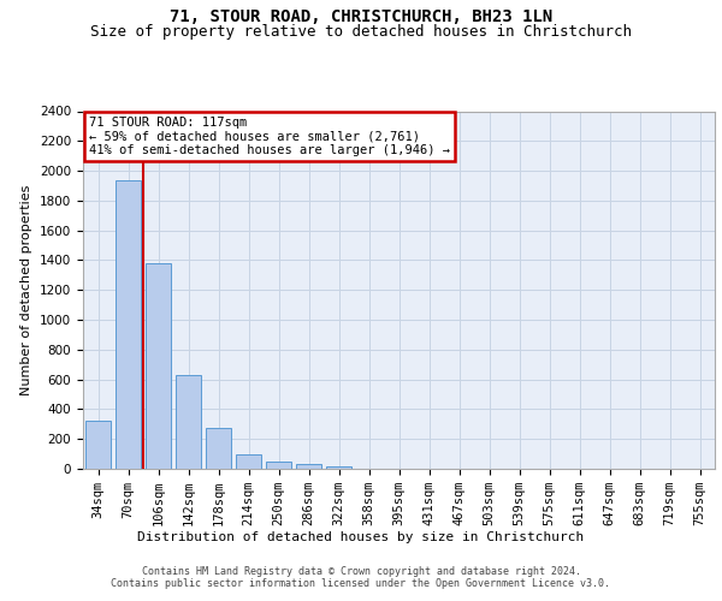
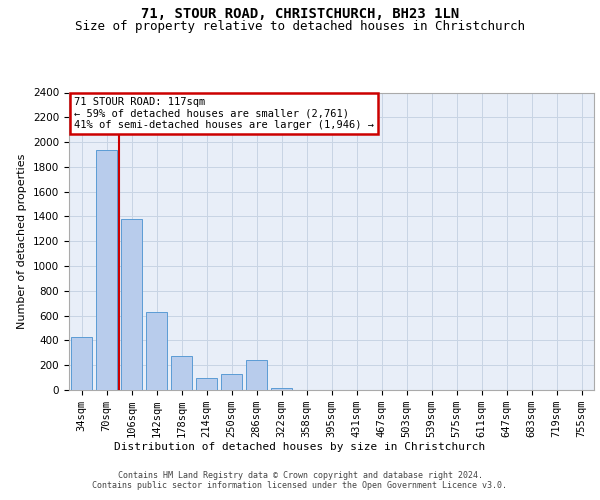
34sqm: 320 -> 430
250sqm: 40 -> 130
286sqm: 30 -> 240
